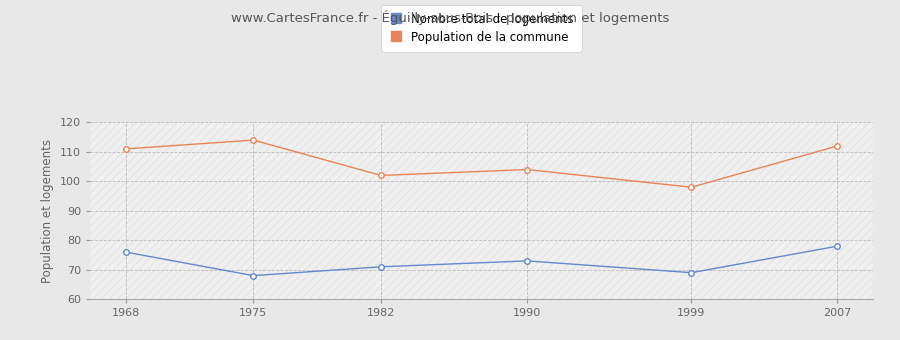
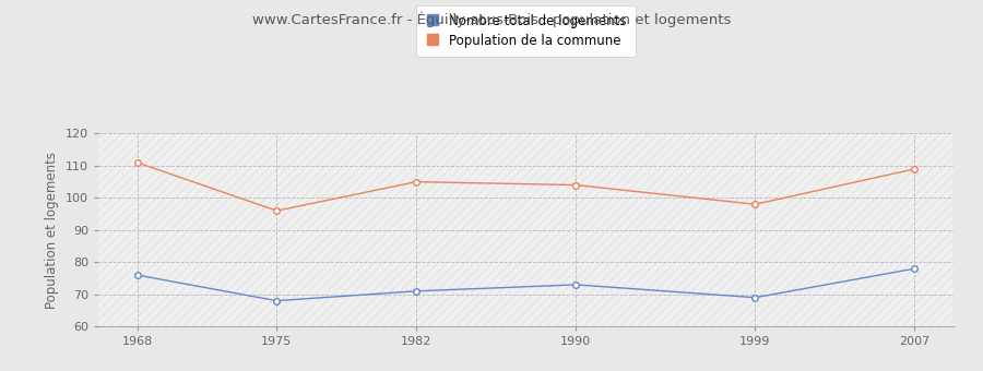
Population de la commune/1975: 114 -> 96
Population de la commune/1982: 102 -> 105
Population de la commune/2007: 112 -> 109
